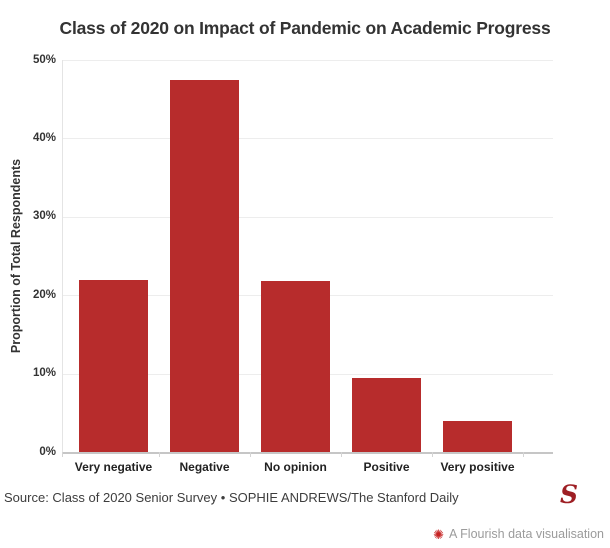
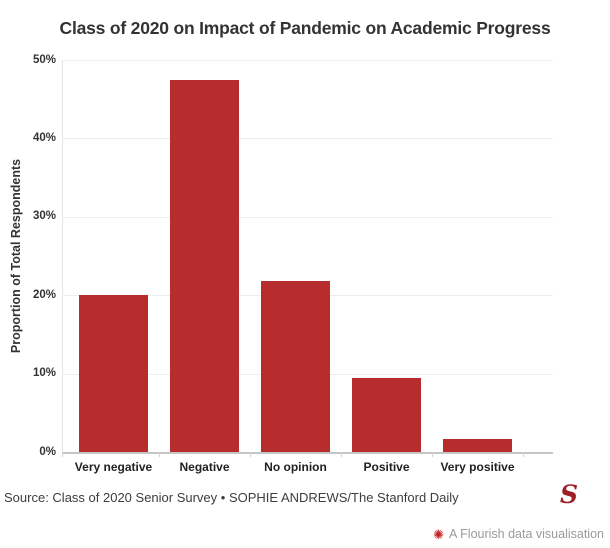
Very negative: 22% -> 20%
Very positive: 4% -> 2%
